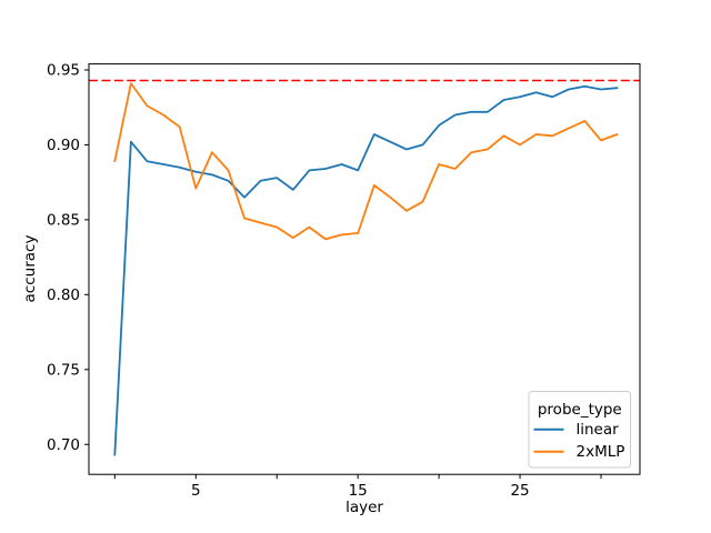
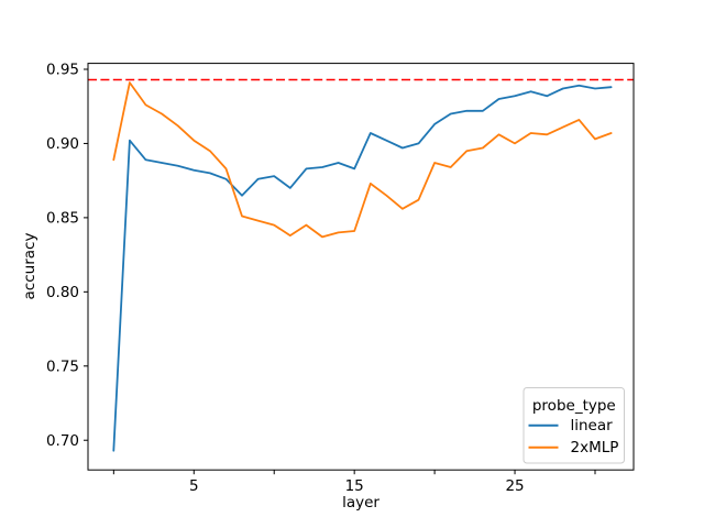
2xMLP/5: 0.871 -> 0.902
